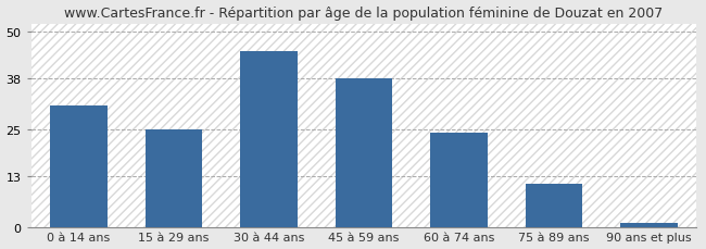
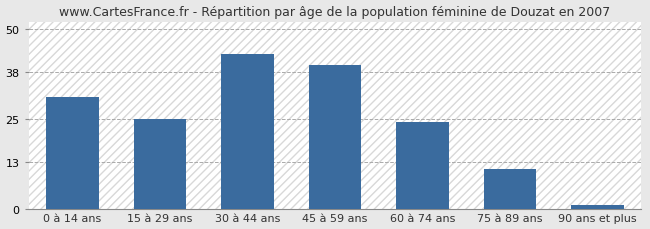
30 à 44 ans: 45 -> 43
45 à 59 ans: 38 -> 40
